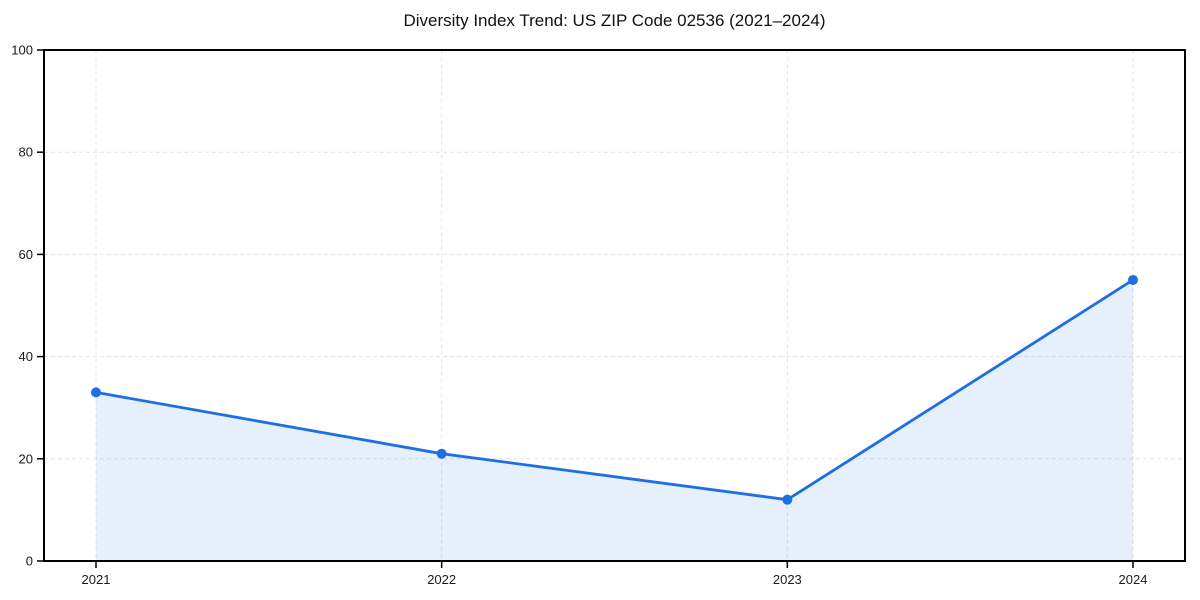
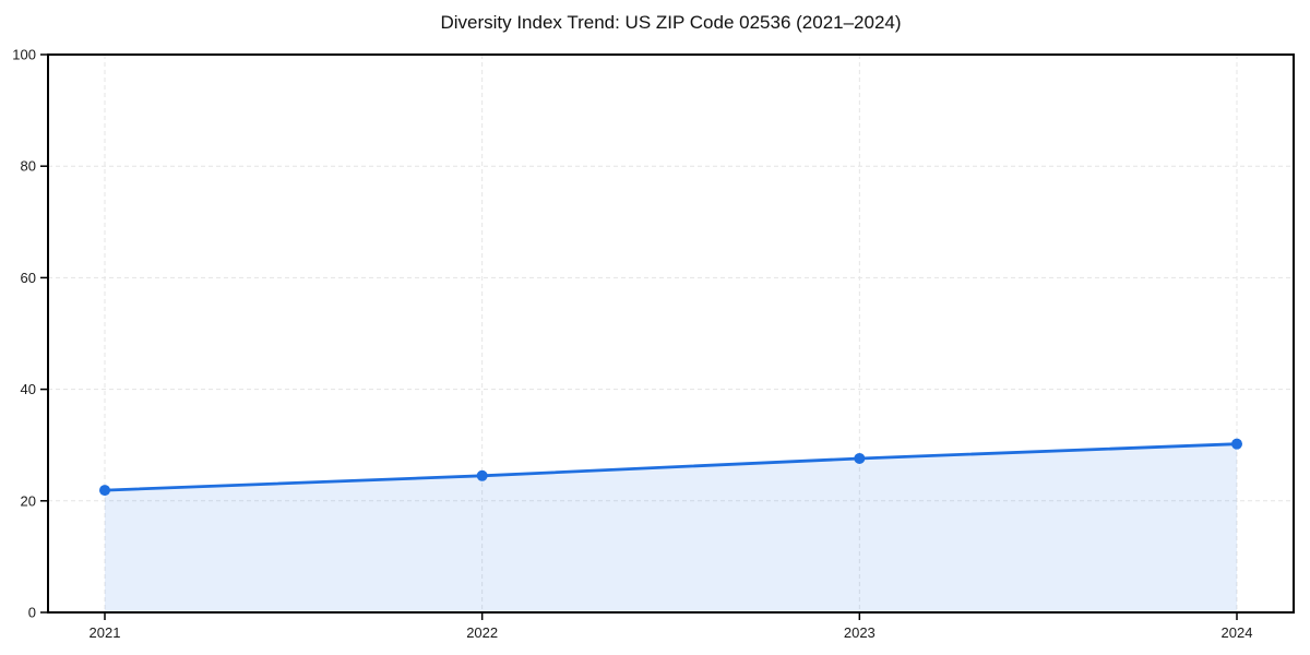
2021: 33 -> 22
2022: 21 -> 24
2023: 12 -> 28
2024: 55 -> 30
